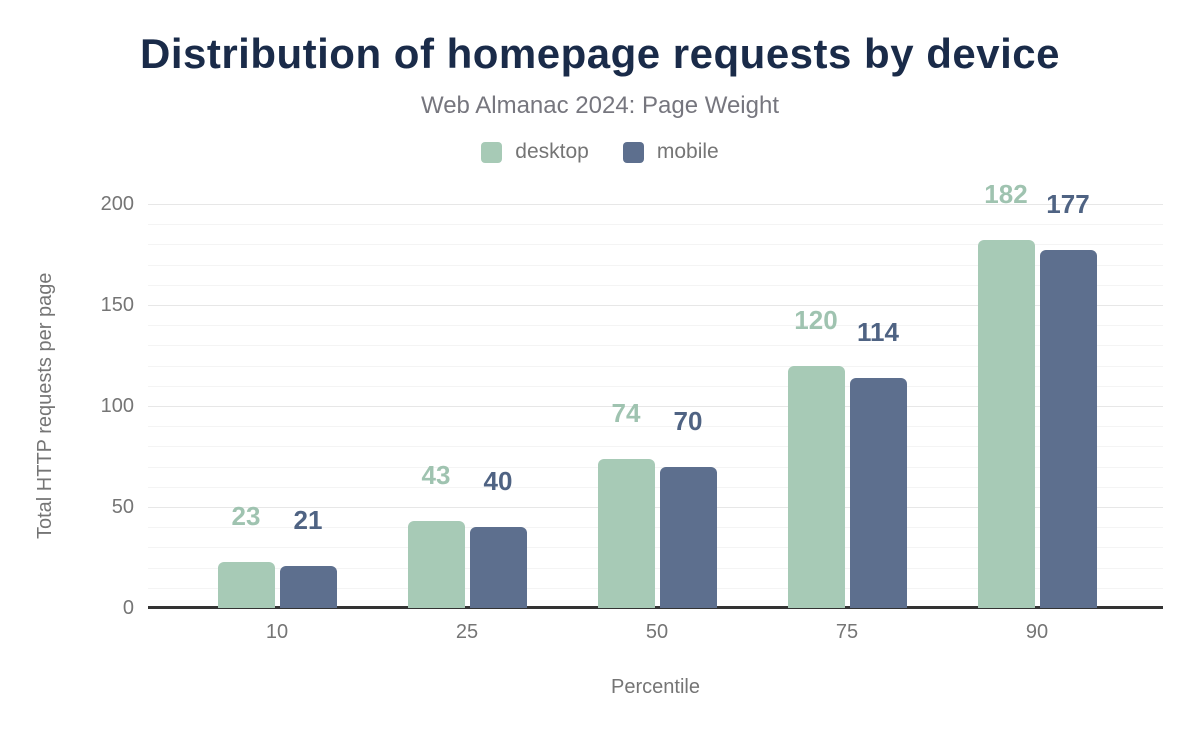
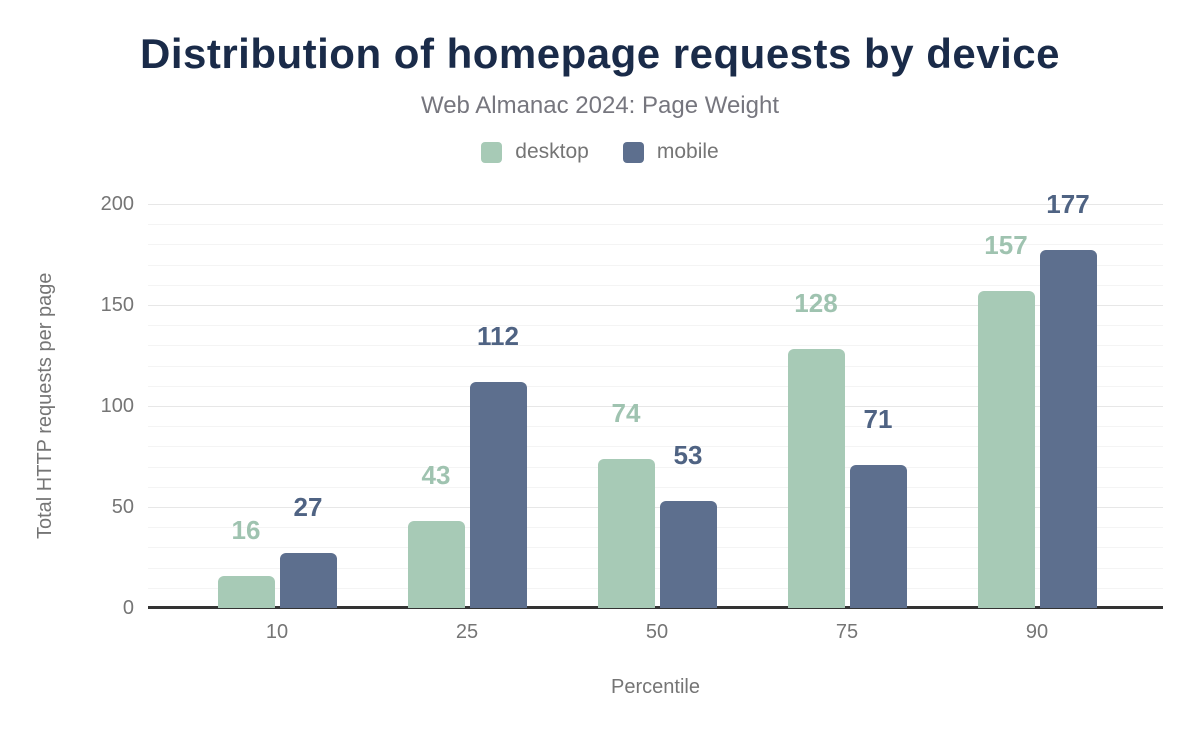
desktop/10: 23 -> 16
mobile/10: 21 -> 27
mobile/25: 40 -> 112
mobile/50: 70 -> 53
desktop/75: 120 -> 128
mobile/75: 114 -> 71
desktop/90: 182 -> 157
